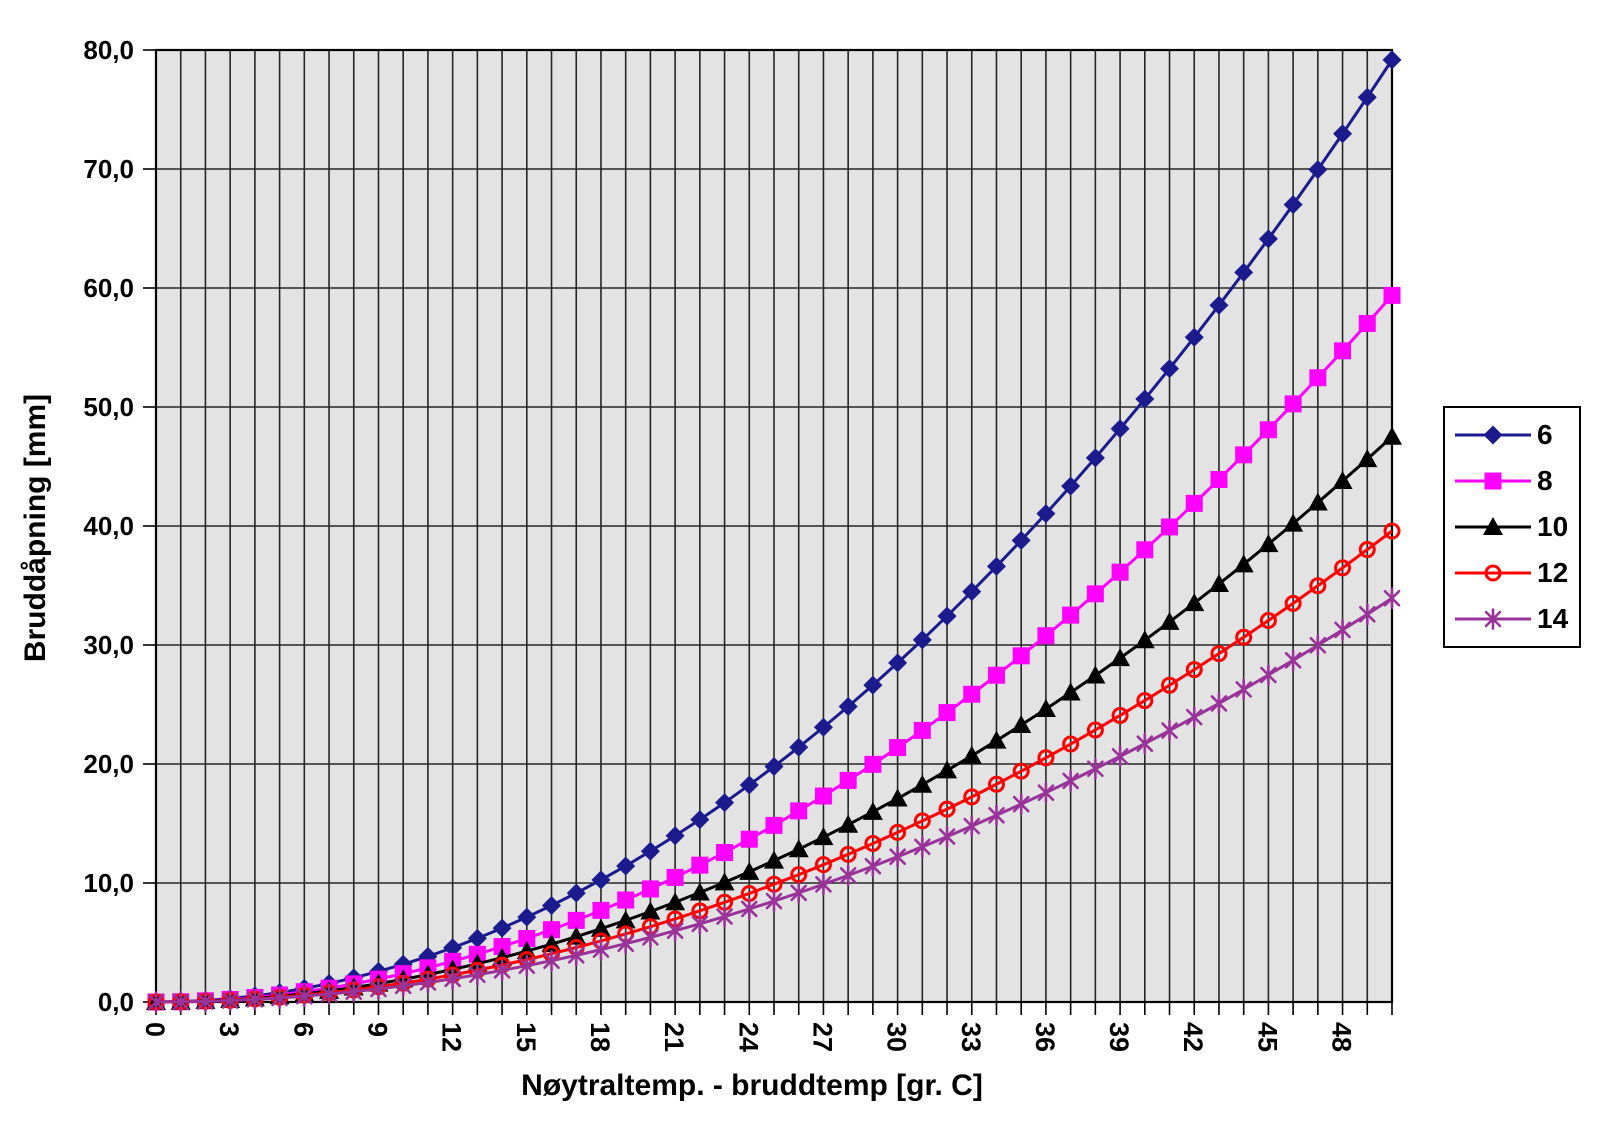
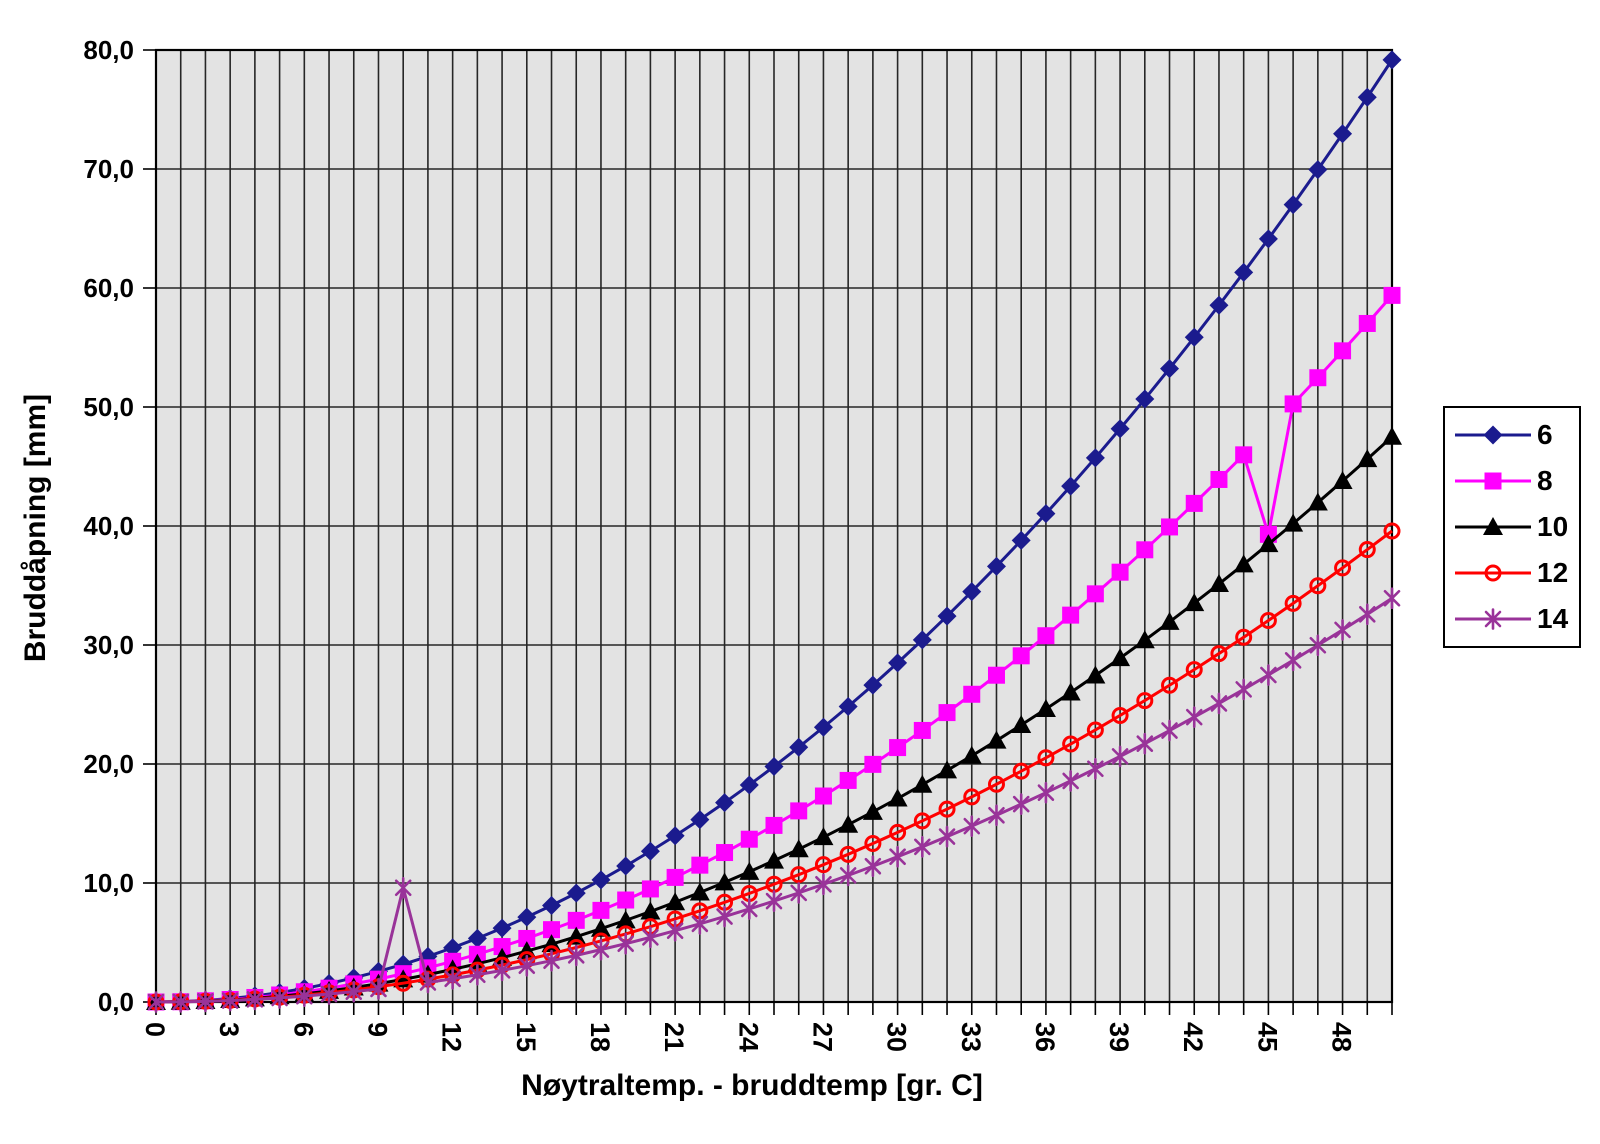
14/10: 1,4 -> 9,6
8/45: 48,1 -> 39,3
